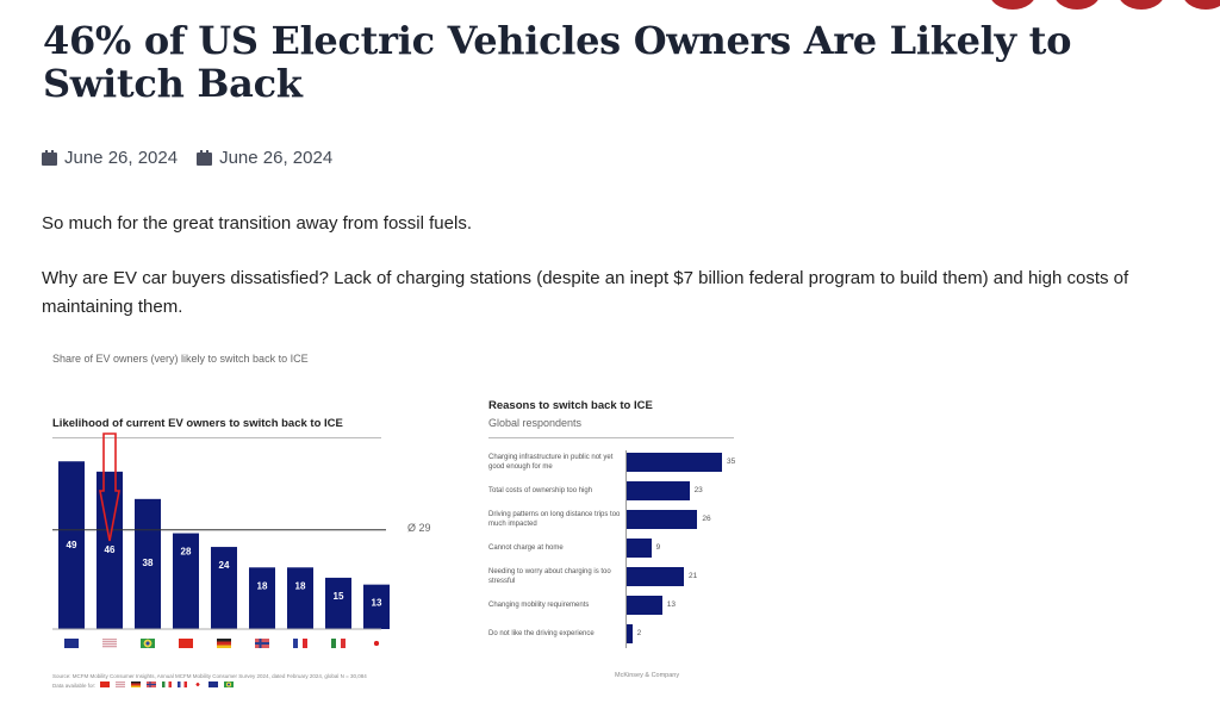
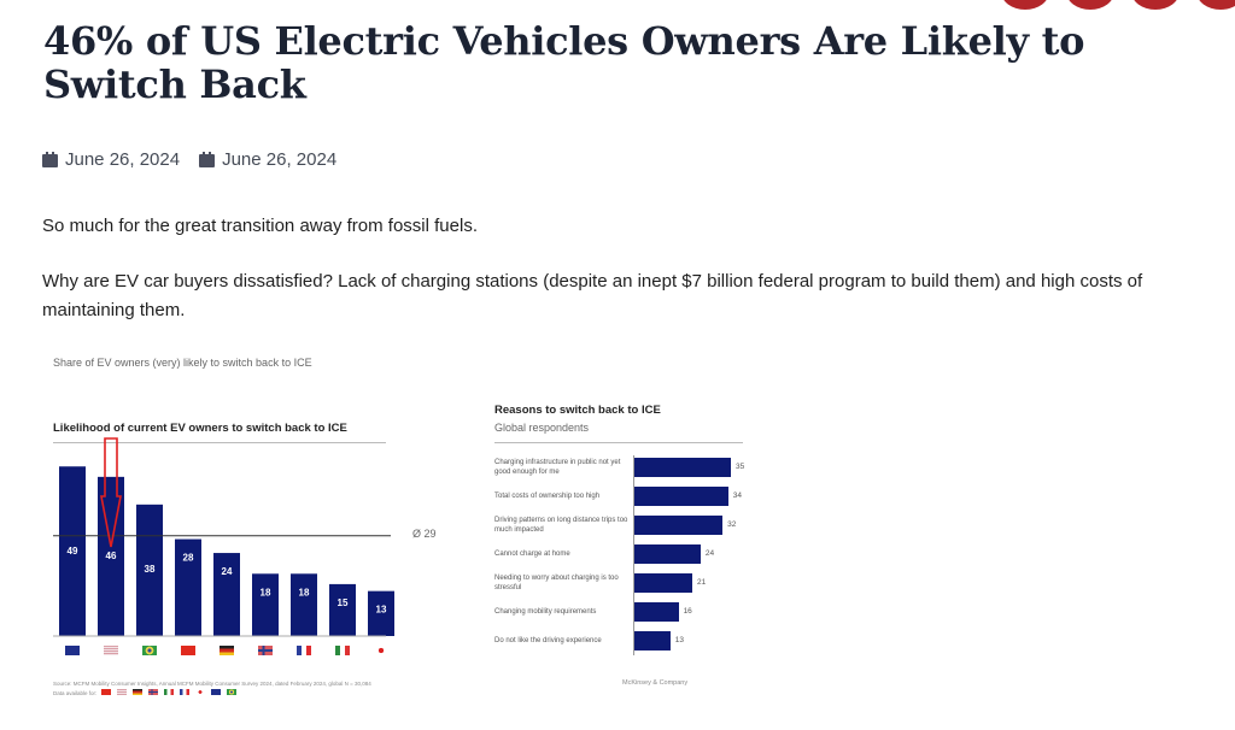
Reasons to switch back to ICE/Total costs of ownership too high: 23 -> 34
Reasons to switch back to ICE/Driving patterns on long distance trips too much impacted: 26 -> 32
Reasons to switch back to ICE/Cannot charge at home: 9 -> 24
Reasons to switch back to ICE/Changing mobility requirements: 13 -> 16
Reasons to switch back to ICE/Do not like the driving experience: 2 -> 13
